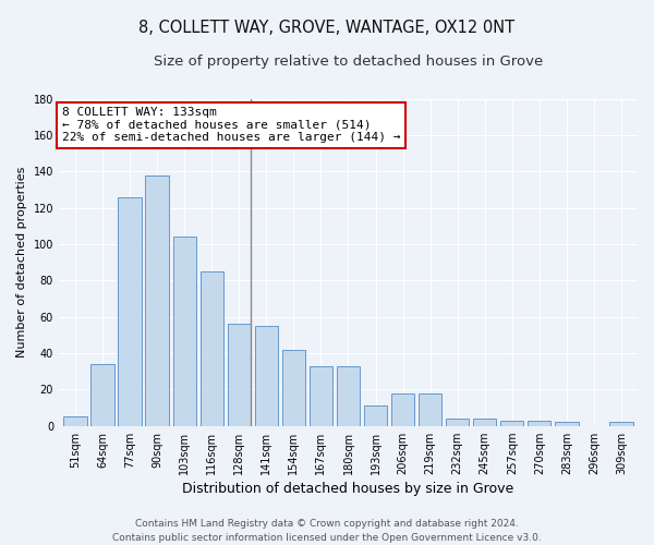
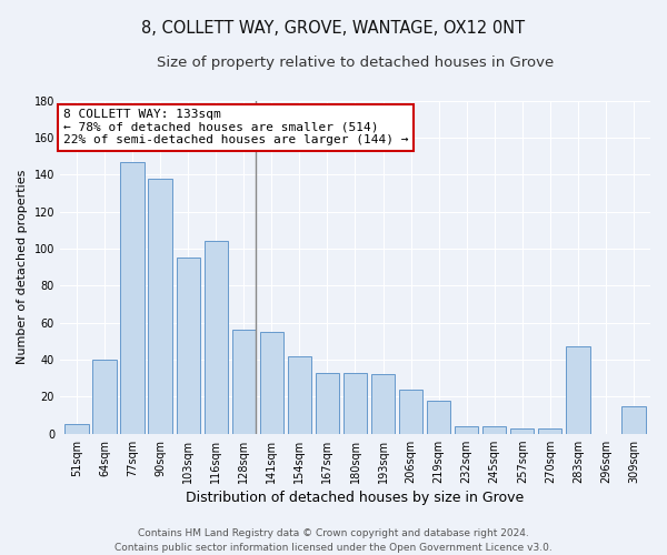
64sqm: 34 -> 40
77sqm: 126 -> 147
103sqm: 104 -> 95
116sqm: 85 -> 104
193sqm: 11 -> 32
206sqm: 18 -> 24
283sqm: 2 -> 47
309sqm: 2 -> 15
